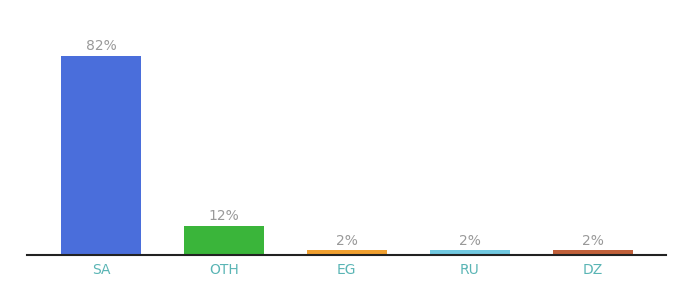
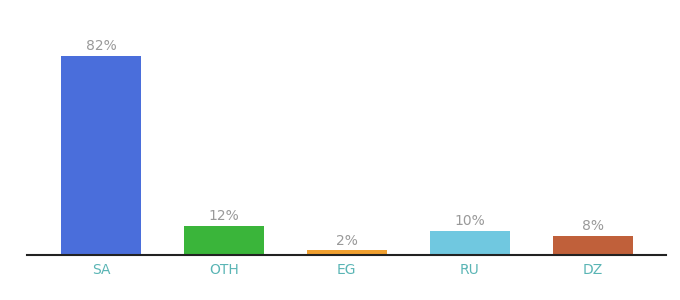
RU: 2% -> 10%
DZ: 2% -> 8%
